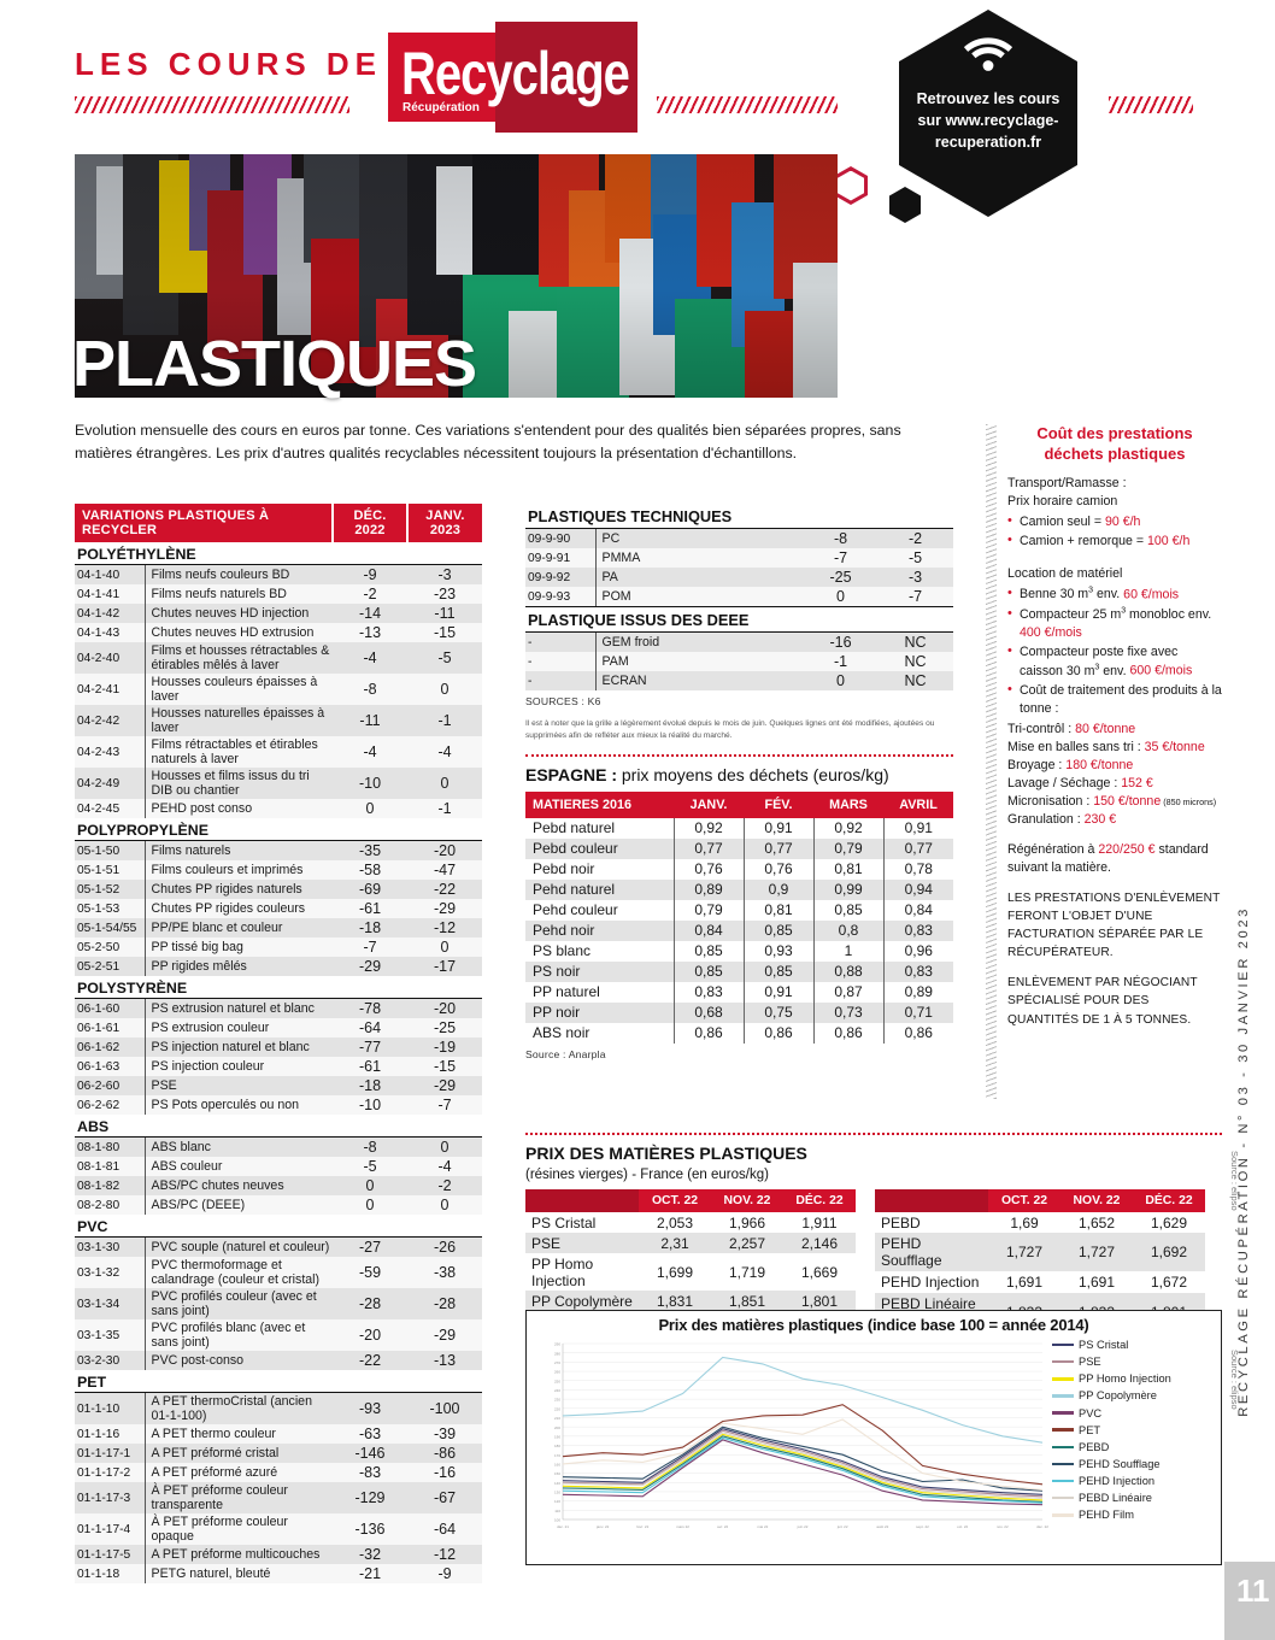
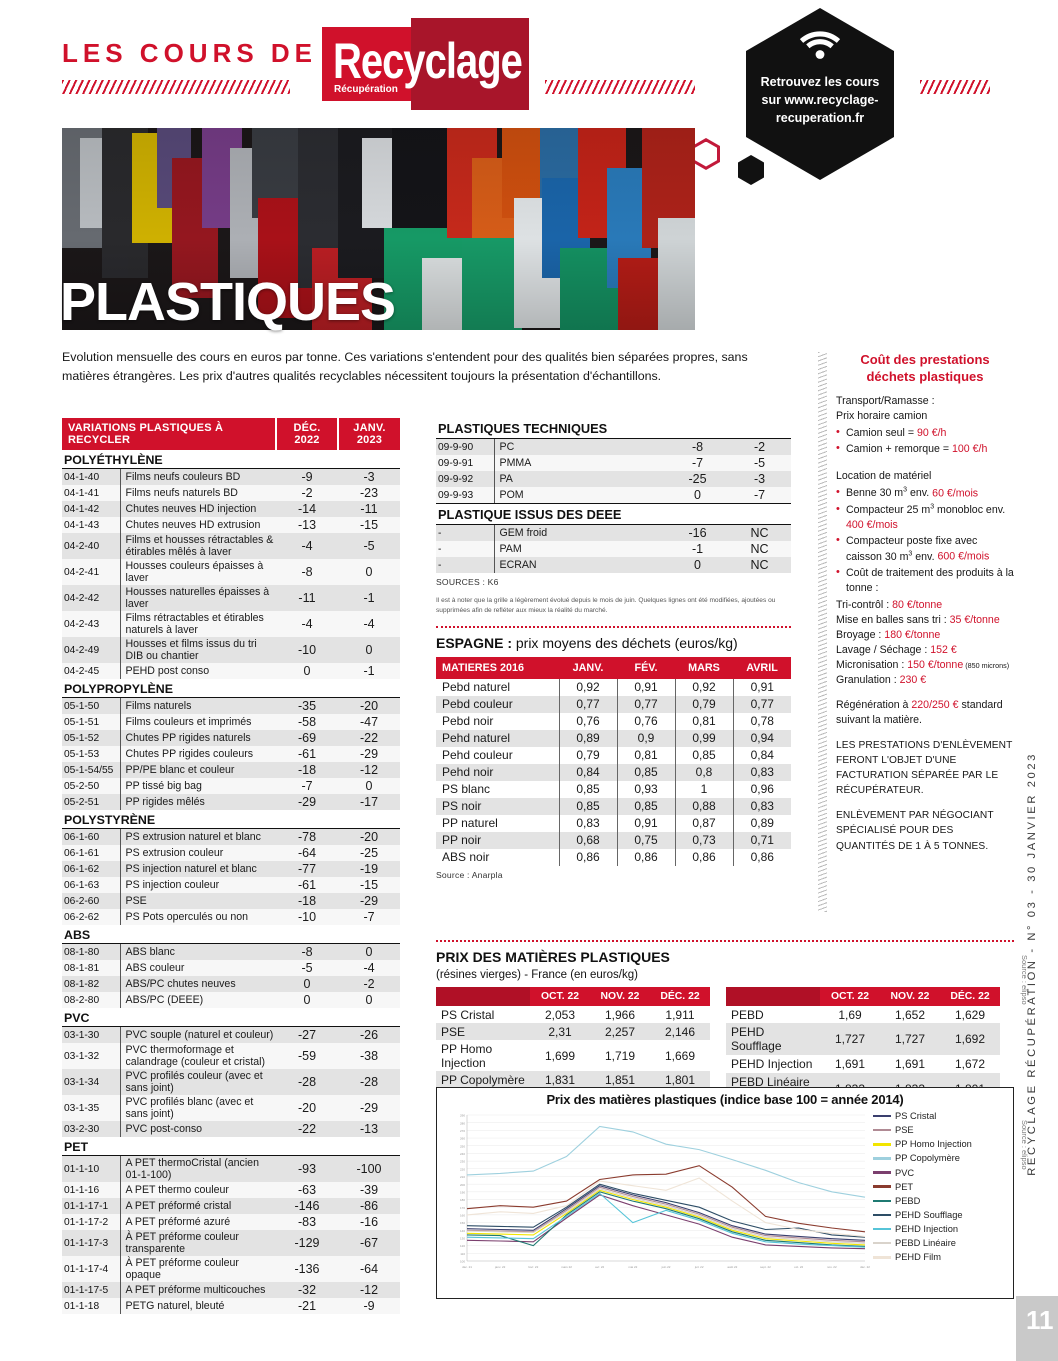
PEBD/févr. 22: 130 -> 120
PEHD Injection/mai 22: 180 -> 150
